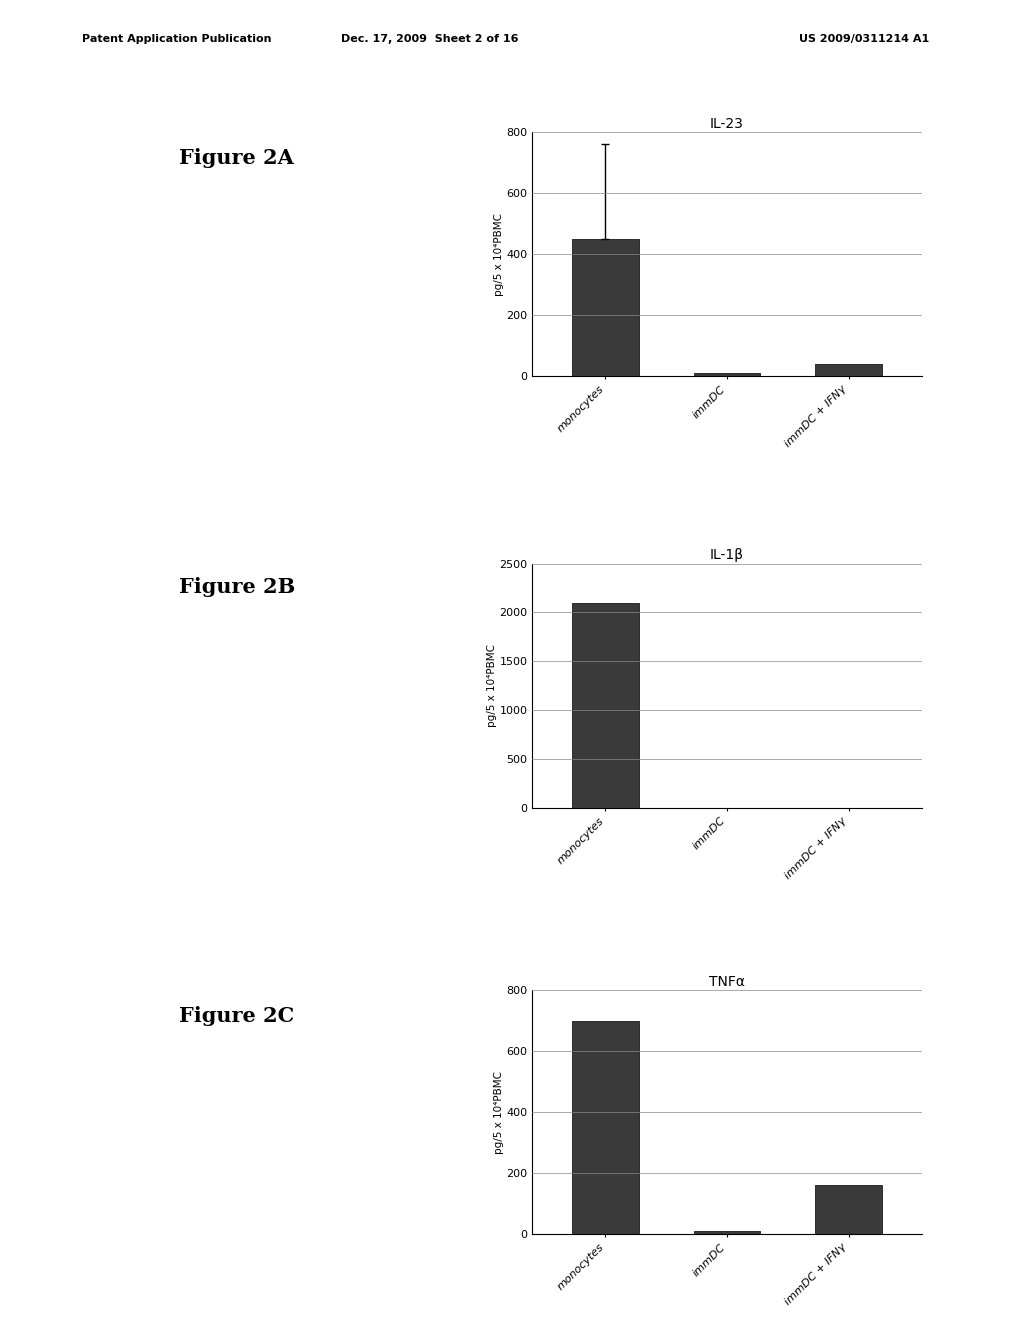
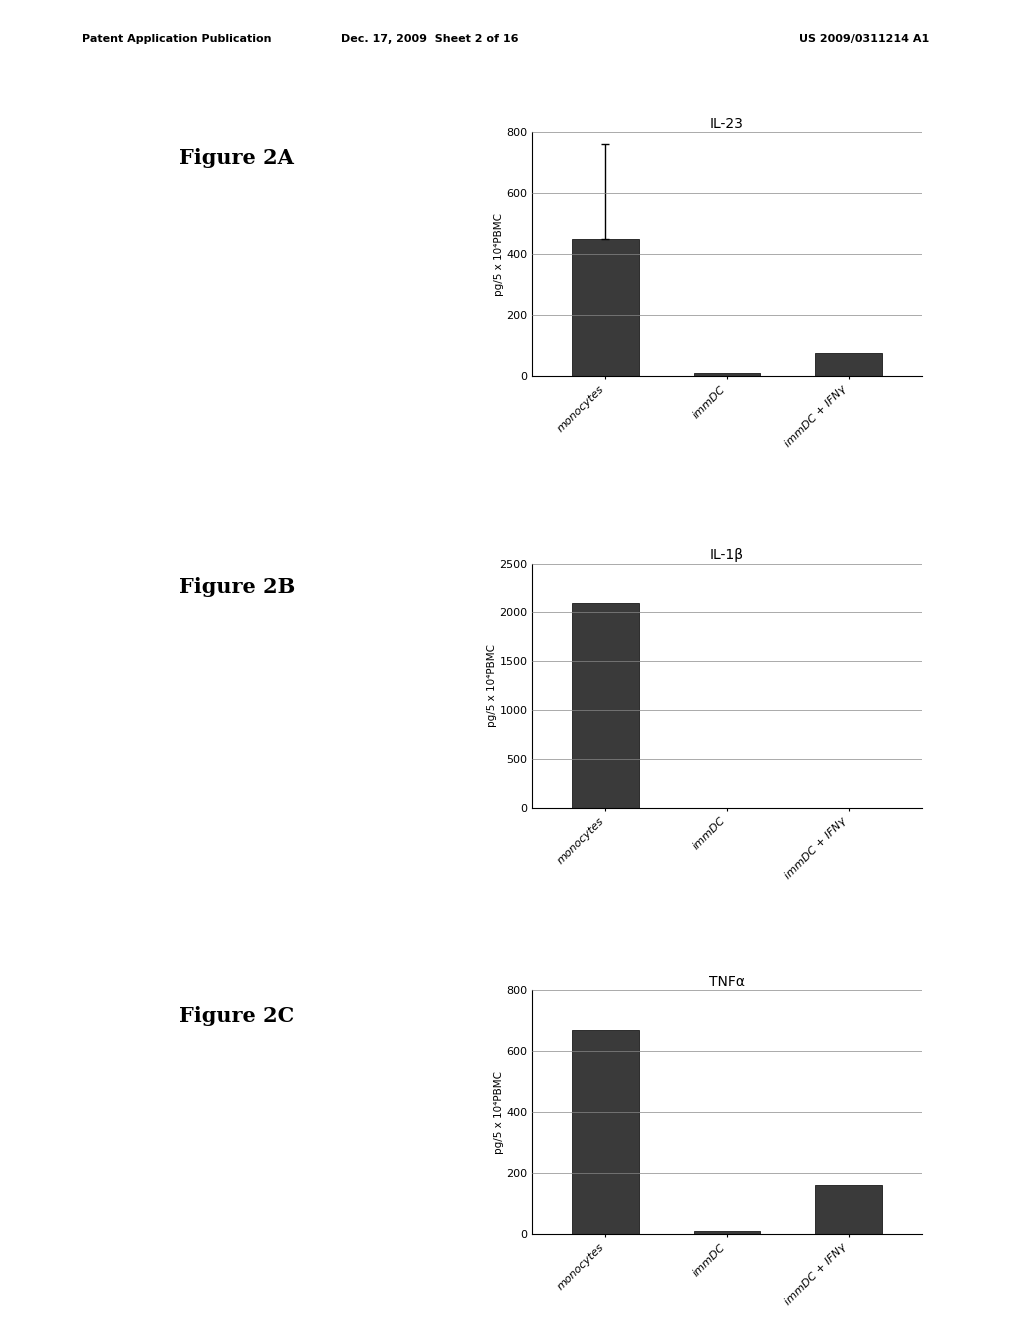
IL-23/immDC + IFNγ: 40 -> 75
TNFα/monocytes: 700 -> 670
